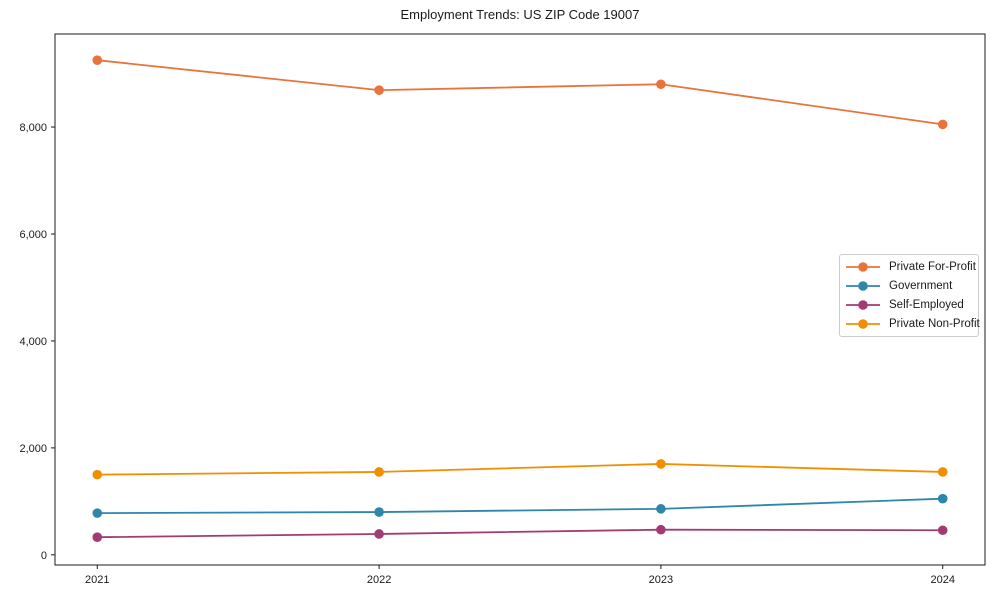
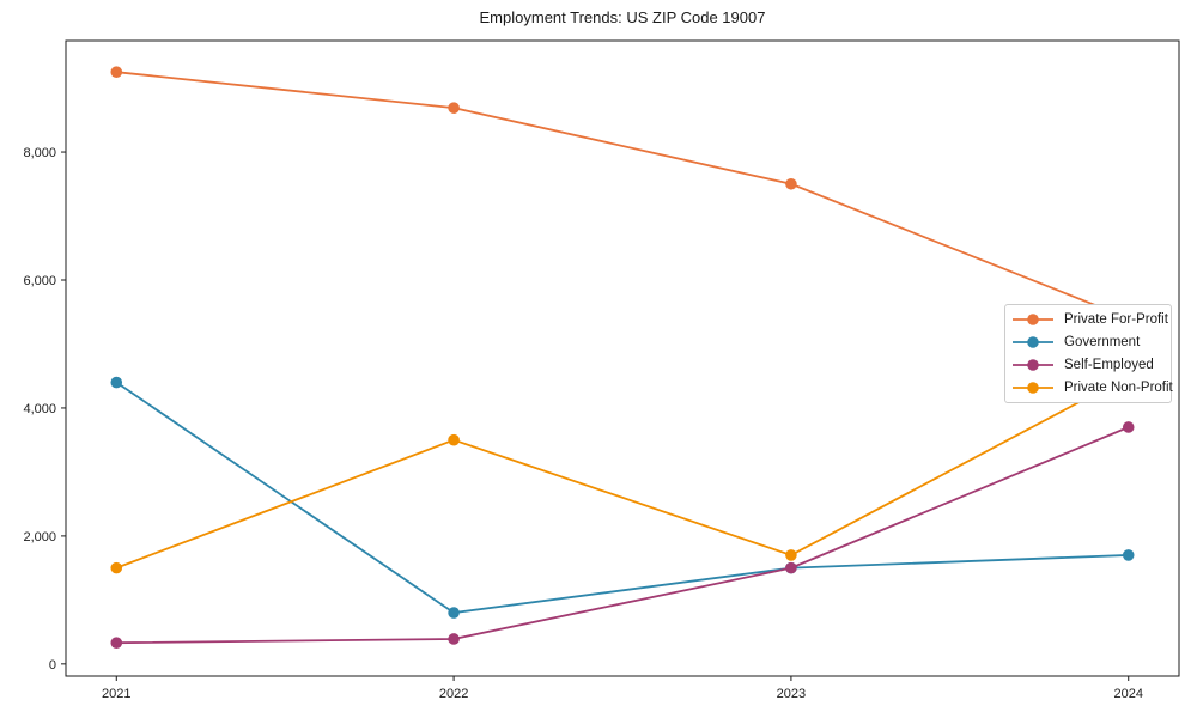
Government/2021: 800 -> 4400
Private Non-Profit/2022: 1600 -> 3500
Private For-Profit/2023: 8800 -> 7500
Government/2023: 900 -> 1500
Self-Employed/2023: 500 -> 1500
Private For-Profit/2024: 8000 -> 5400
Government/2024: 1000 -> 1700
Self-Employed/2024: 500 -> 3700
Private Non-Profit/2024: 1600 -> 4500
